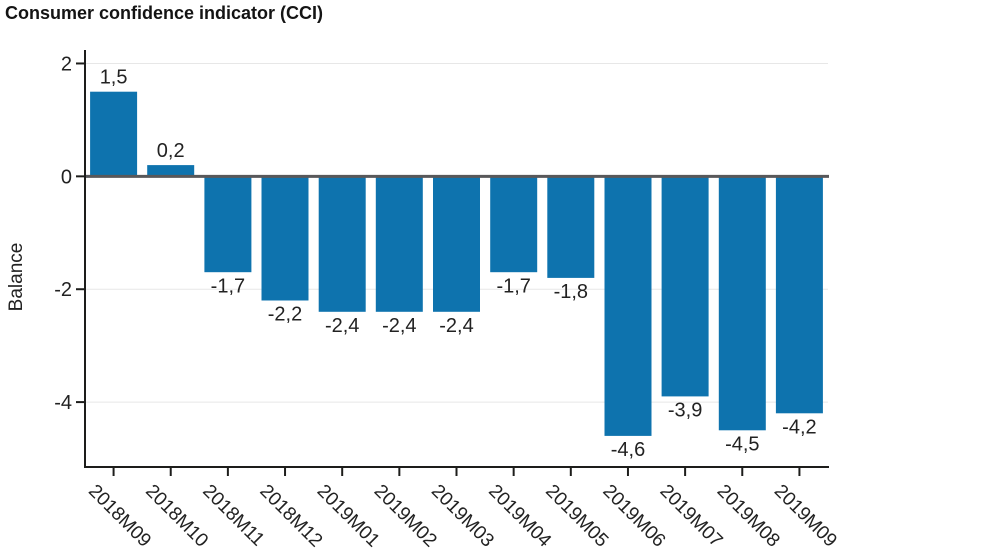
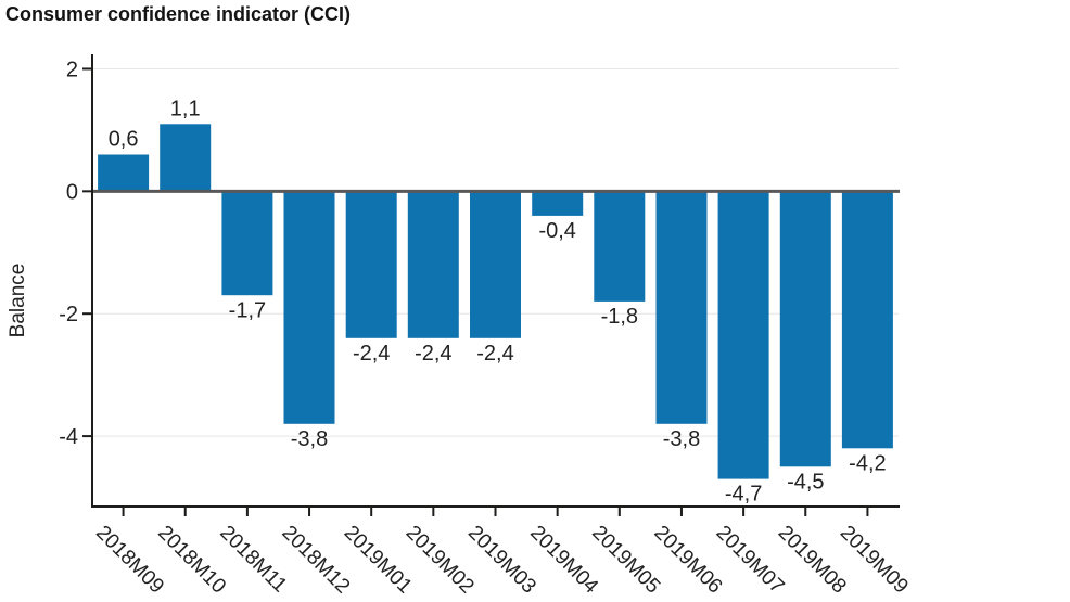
2018M09: 1,5 -> 0,6
2018M10: 0,2 -> 1,1
2018M12: -2,2 -> -3,8
2019M04: -1,7 -> -0,4
2019M06: -4,6 -> -3,8
2019M07: -3,9 -> -4,7
